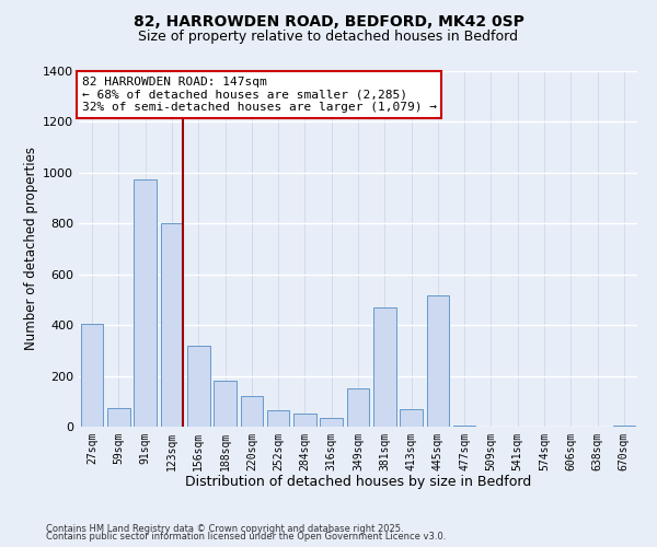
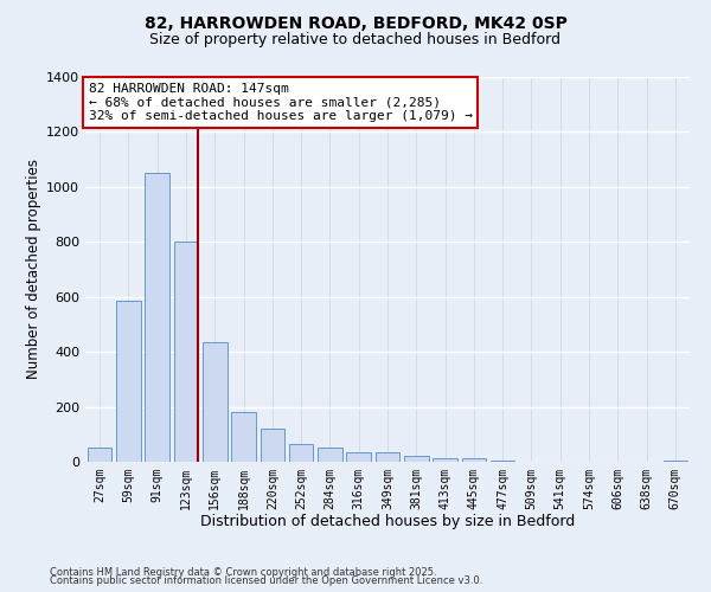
27sqm: 405 -> 50
59sqm: 75 -> 585
91sqm: 975 -> 1050
156sqm: 320 -> 435
349sqm: 150 -> 35
381sqm: 470 -> 20
413sqm: 70 -> 15
445sqm: 515 -> 12
